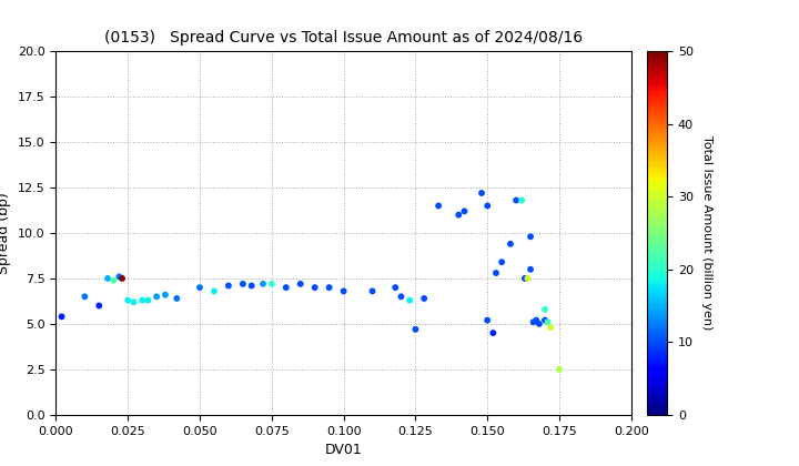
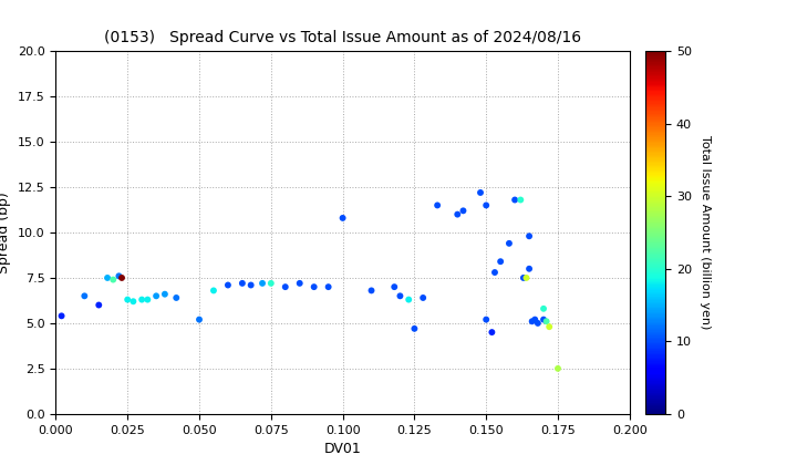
0.050: 7.0 -> 5.2
0.100: 6.8 -> 10.8
